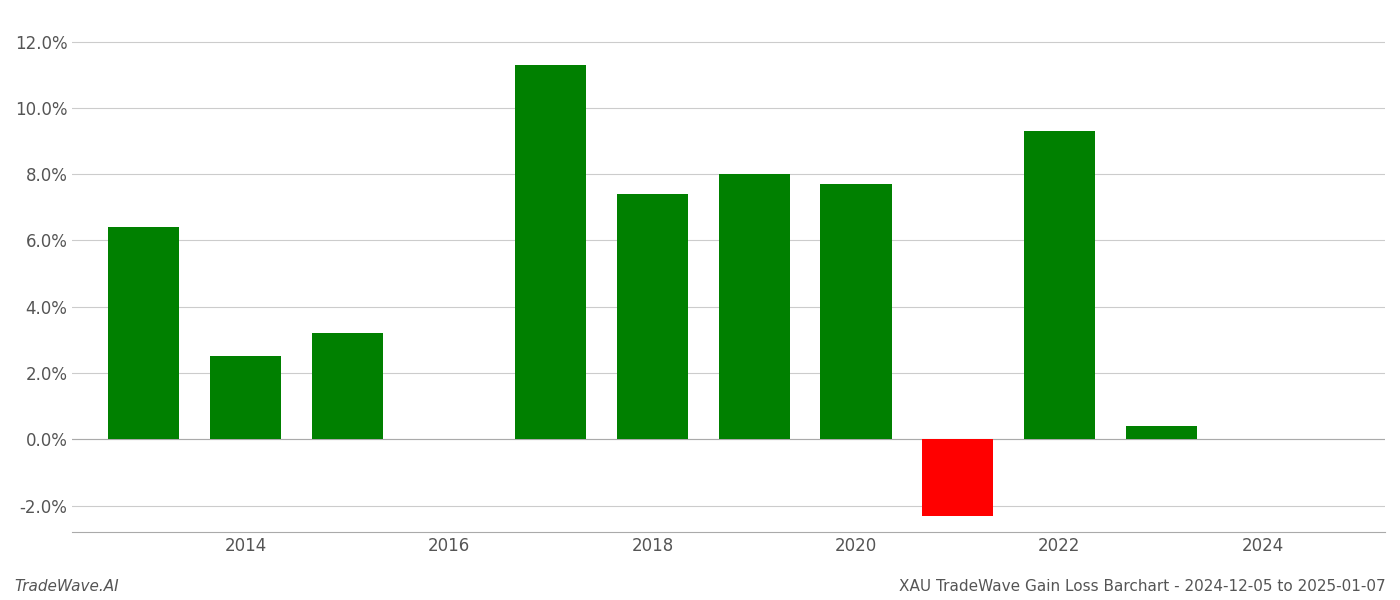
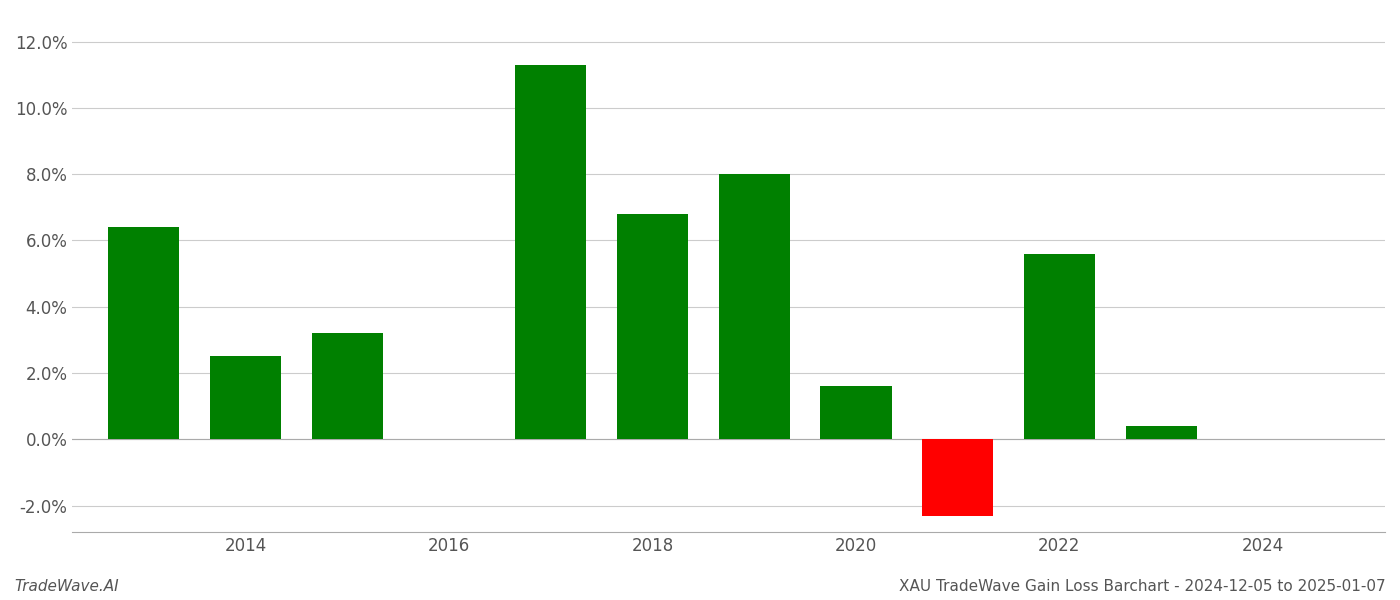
2018: 7.4% -> 6.8%
2020: 7.7% -> 1.6%
2022: 9.3% -> 5.6%
